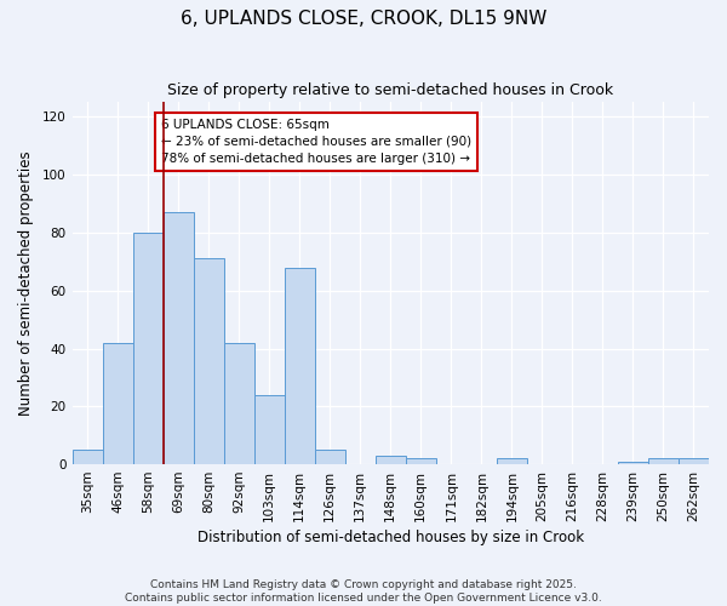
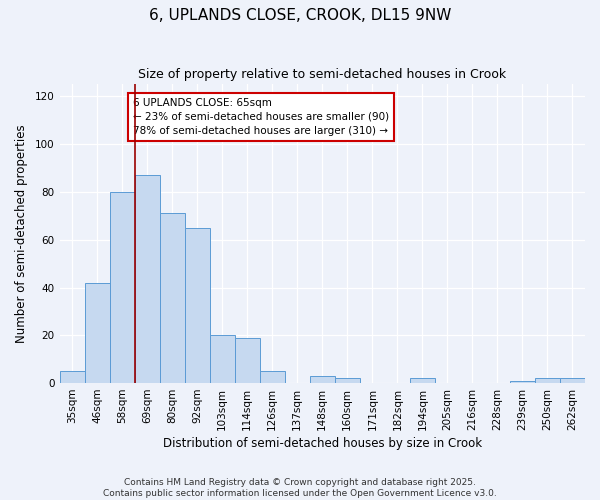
92sqm: 42 -> 65
103sqm: 24 -> 20
114sqm: 68 -> 19
